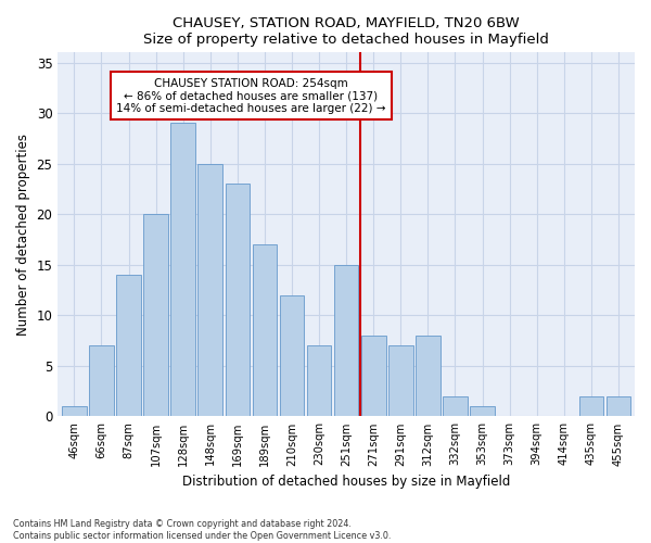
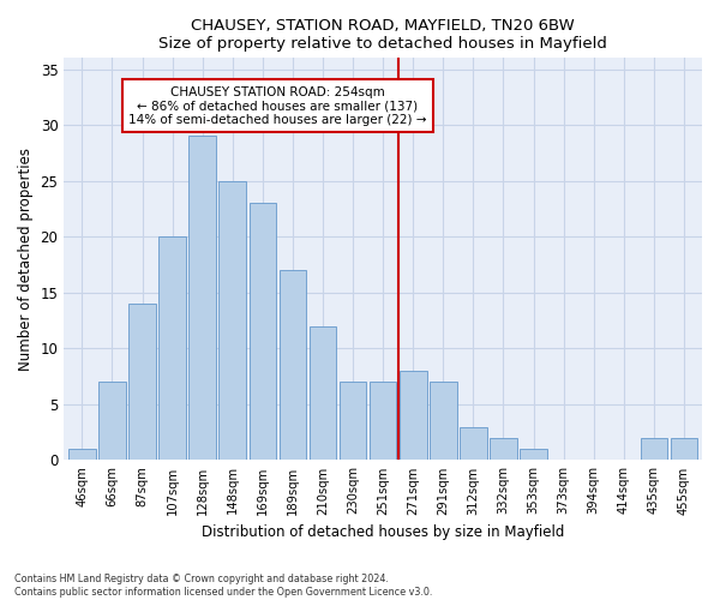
251sqm: 15 -> 7
312sqm: 8 -> 3
